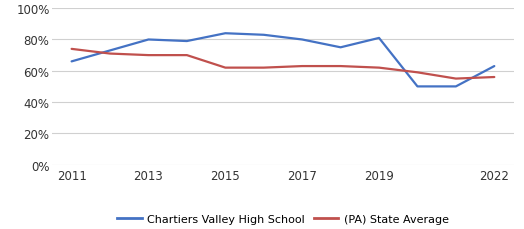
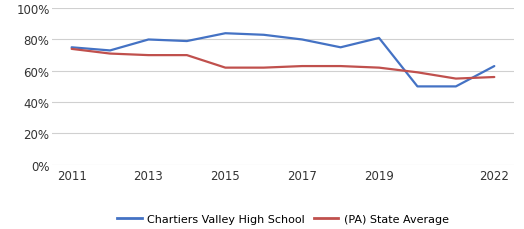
Chartiers Valley High School/2011: 66% -> 75%
